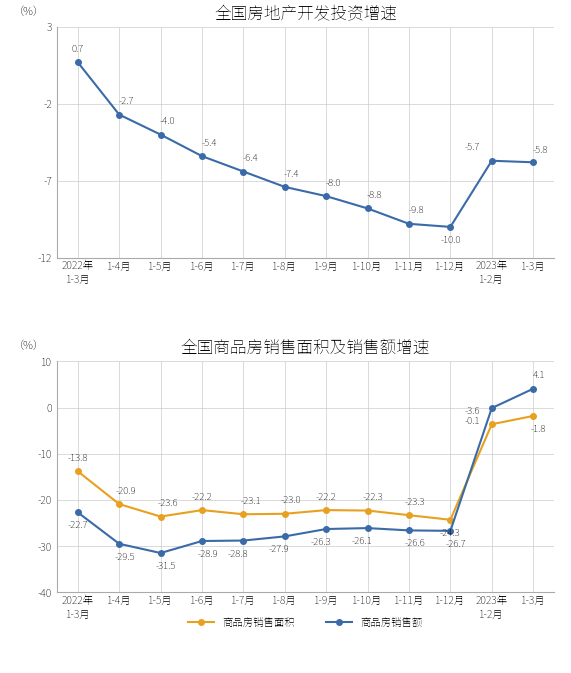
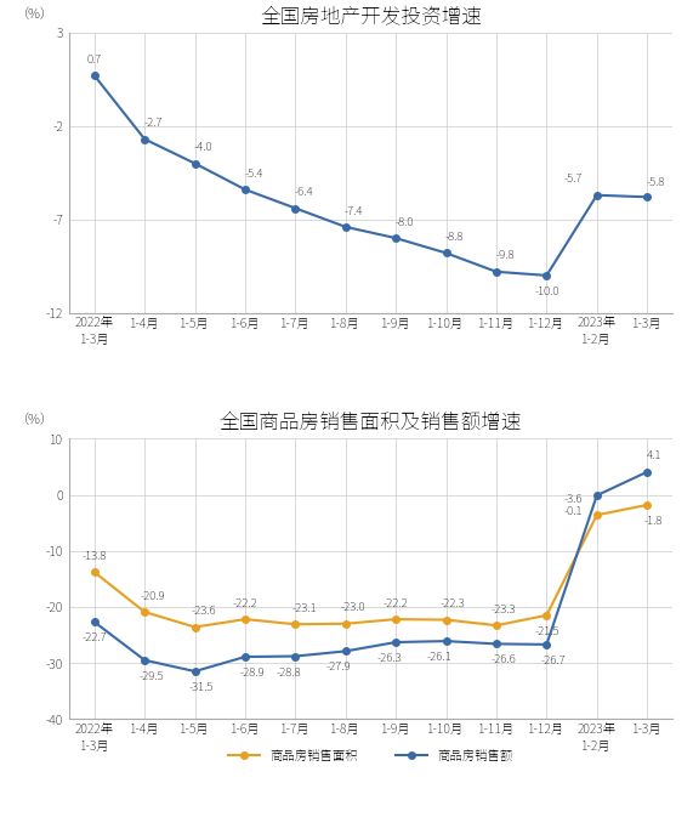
全国商品房销售面积及销售额增速/商品房销售面积/1-12月: -24.3 -> -21.5
